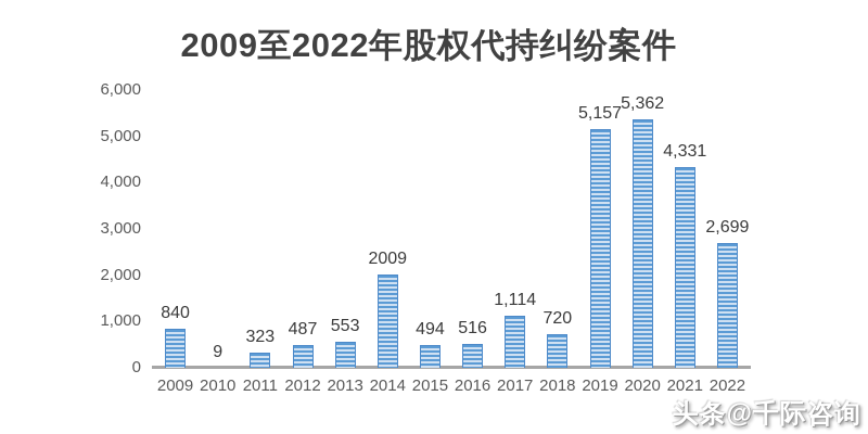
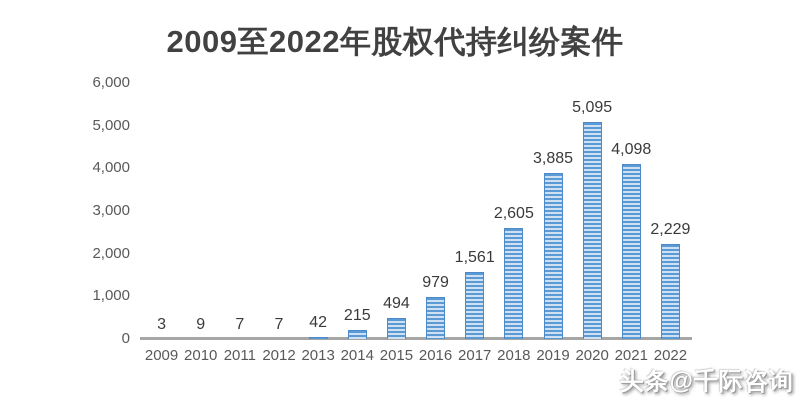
2009: 840 -> 3
2011: 323 -> 7
2012: 487 -> 7
2013: 553 -> 42
2014: 2009 -> 215
2016: 516 -> 979
2017: 1,114 -> 1,561
2018: 720 -> 2,605
2019: 5,157 -> 3,885
2020: 5,362 -> 5,095
2021: 4,331 -> 4,098
2022: 2,699 -> 2,229
